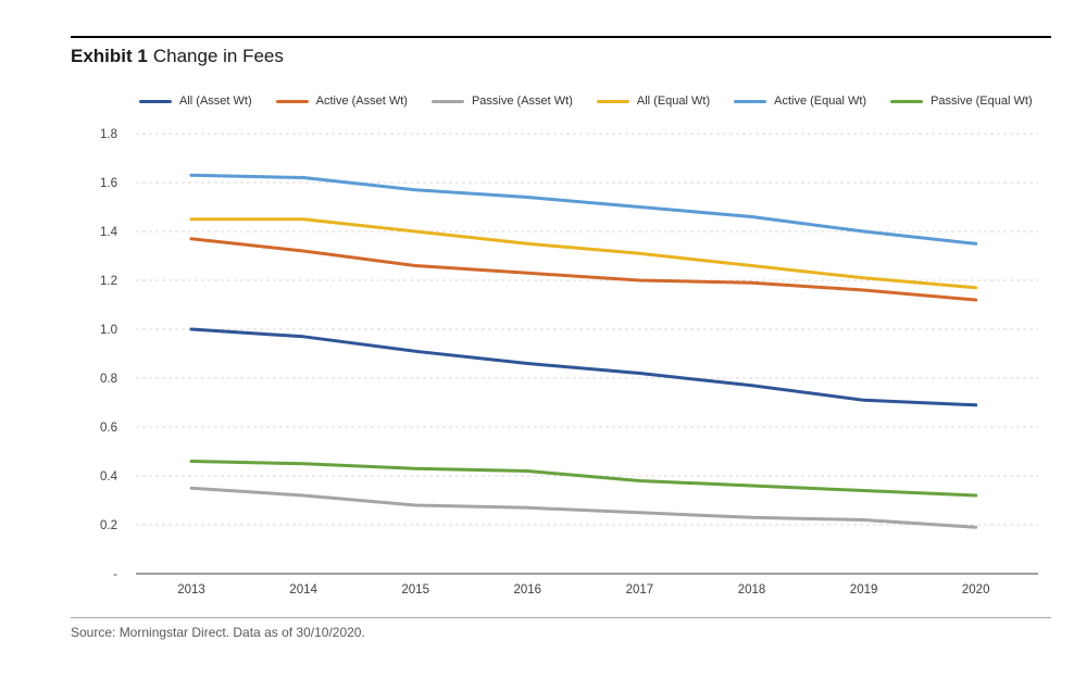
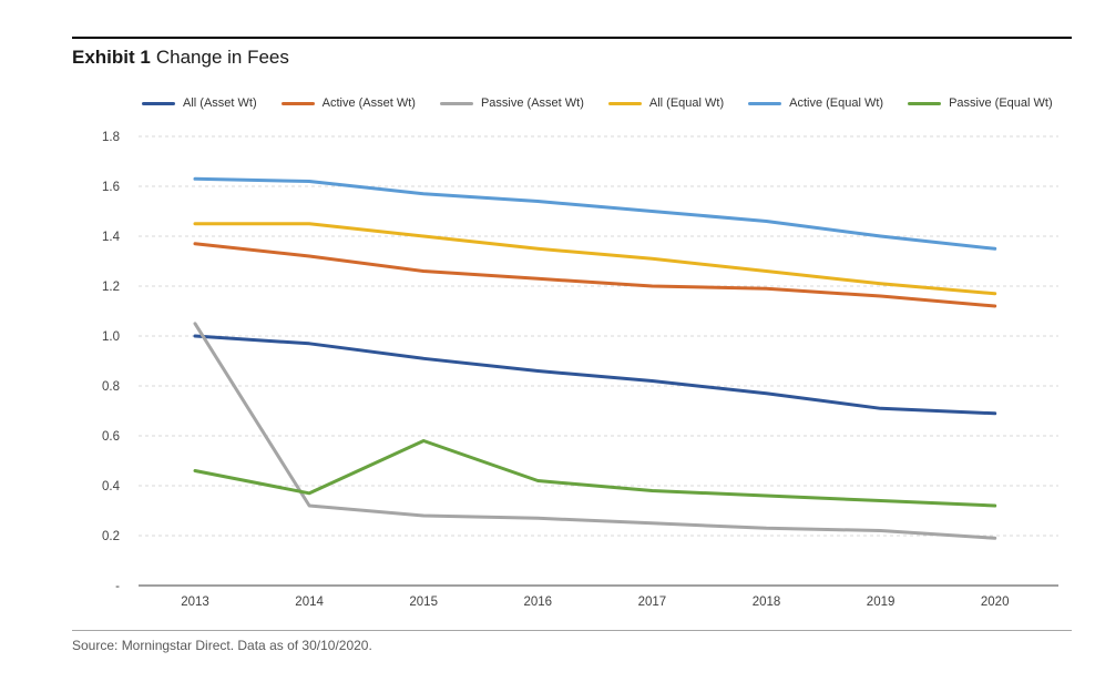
Passive (Asset Wt)/2013: 0.35 -> 1.05
Passive (Equal Wt)/2014: 0.45 -> 0.37
Passive (Equal Wt)/2015: 0.43 -> 0.58
